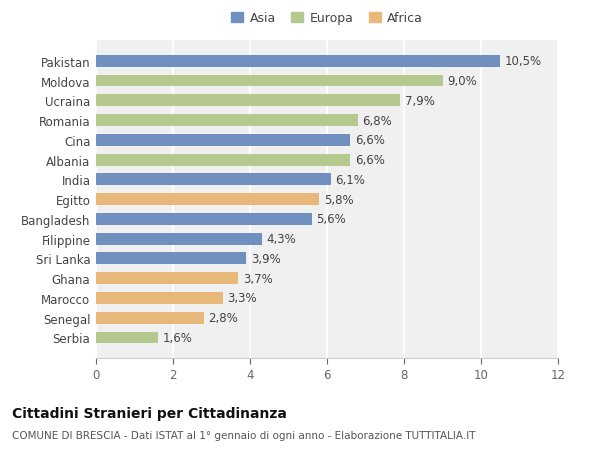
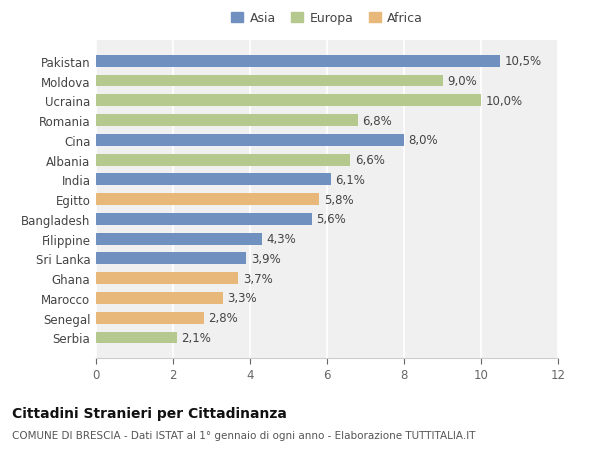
Ucraina: 7,9% -> 10,0%
Cina: 6,6% -> 8,0%
Serbia: 1,6% -> 2,1%
